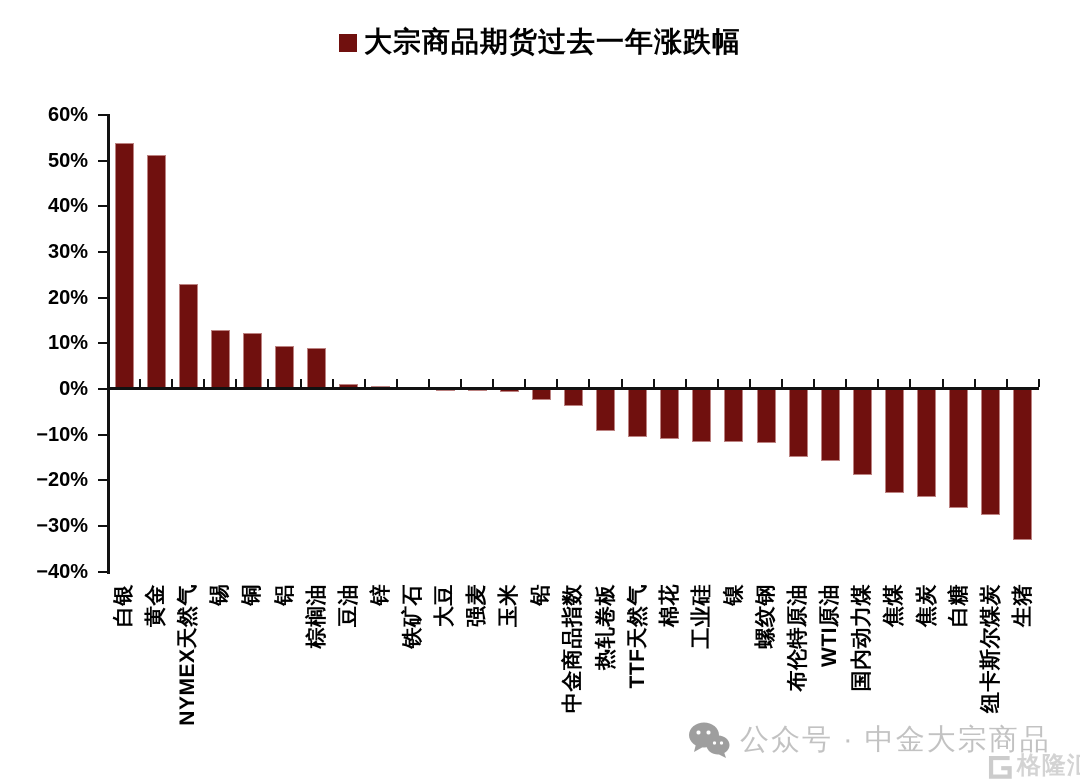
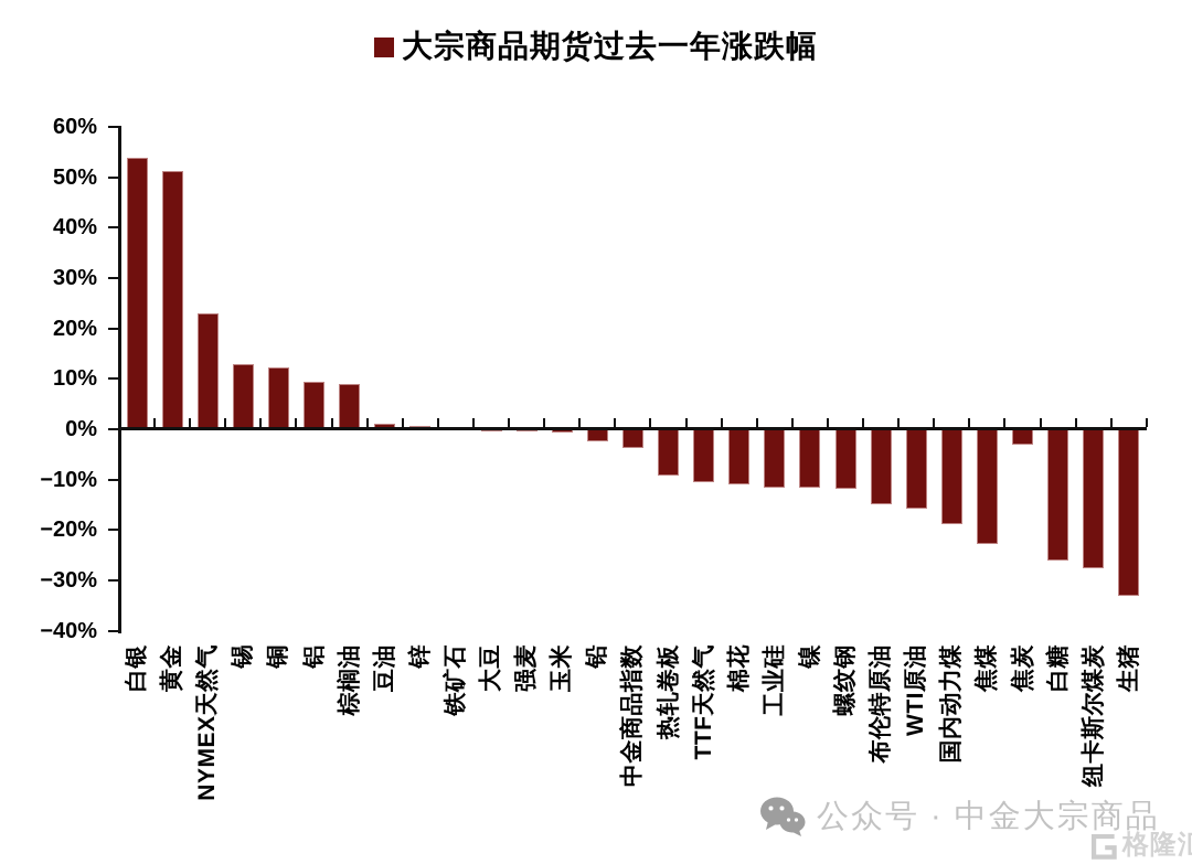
焦炭: -24% -> -3%
